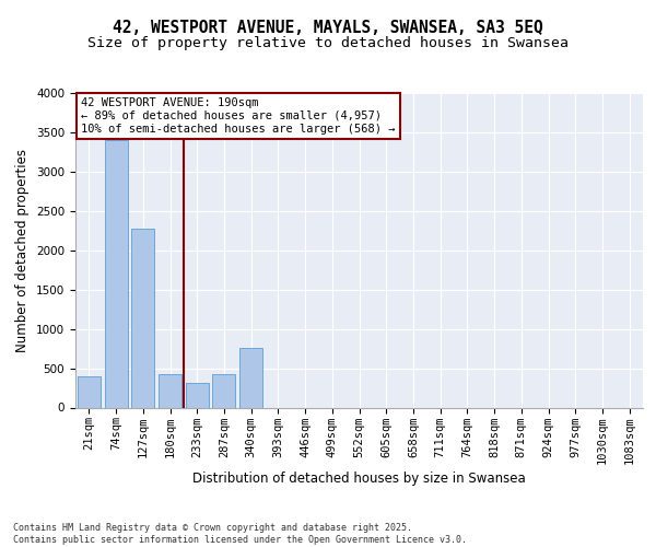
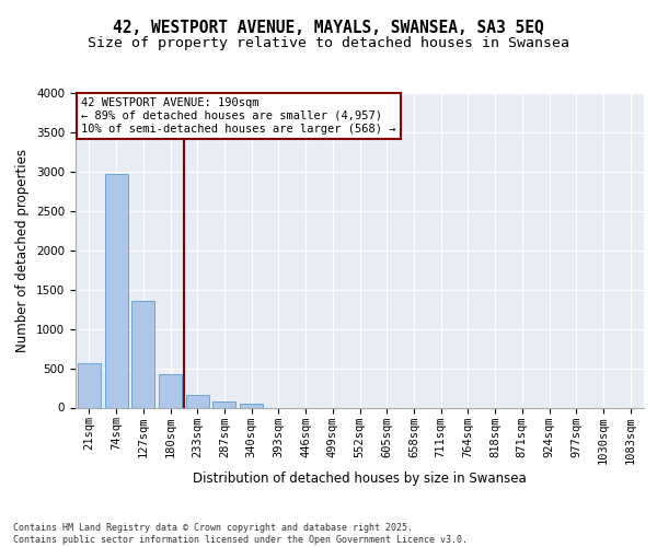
21sqm: 400 -> 560
74sqm: 3400 -> 2970
127sqm: 2280 -> 1360
233sqm: 320 -> 160
287sqm: 420 -> 80
340sqm: 760 -> 50
